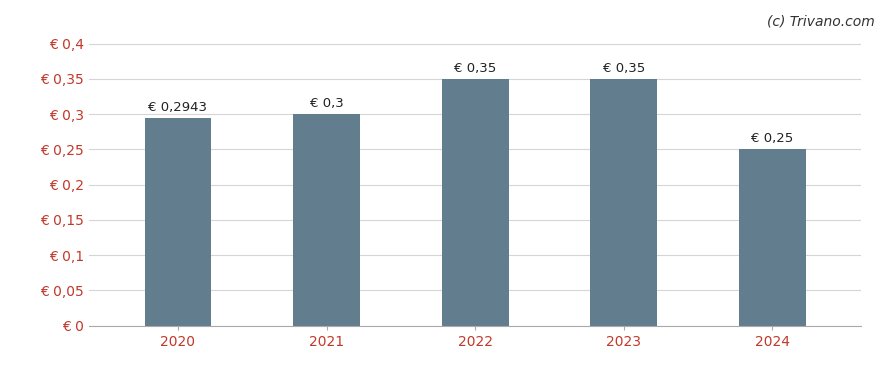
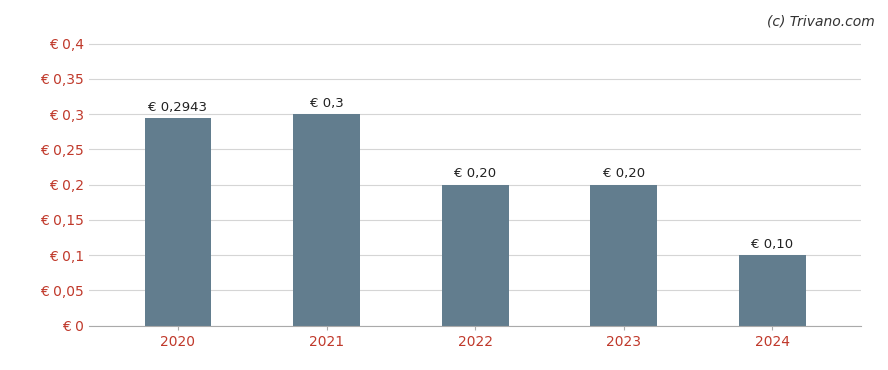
2022: 0,35 -> 0,20
2023: 0,35 -> 0,20
2024: 0,25 -> 0,10
